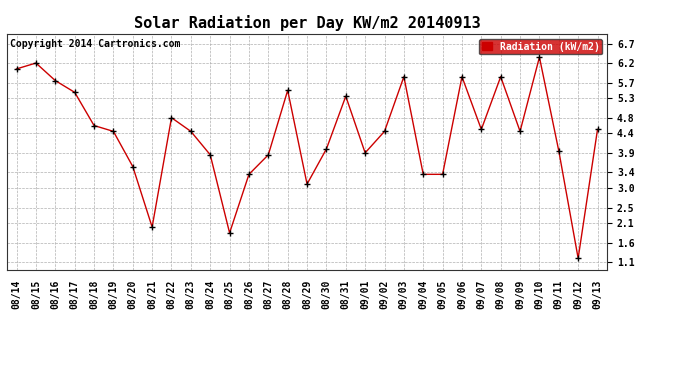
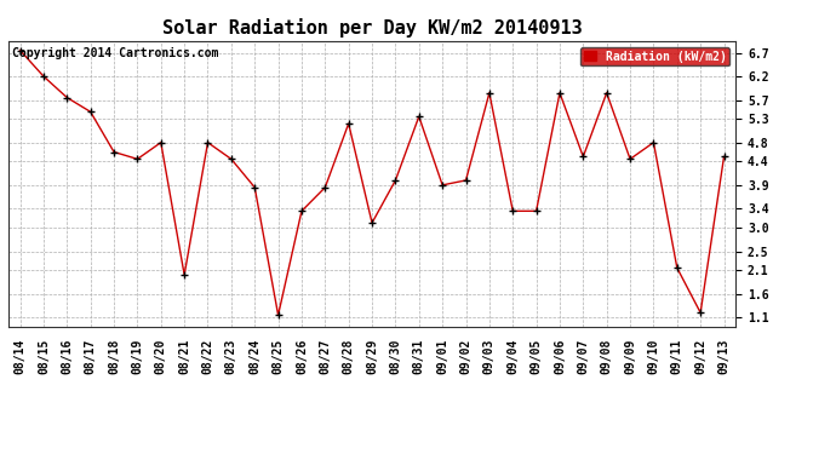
08/14: 6.05 -> 6.75
08/20: 3.55 -> 4.80
08/25: 1.85 -> 1.15
08/28: 5.50 -> 5.20
09/02: 4.45 -> 4.00
09/10: 6.35 -> 4.80
09/11: 3.95 -> 2.15
